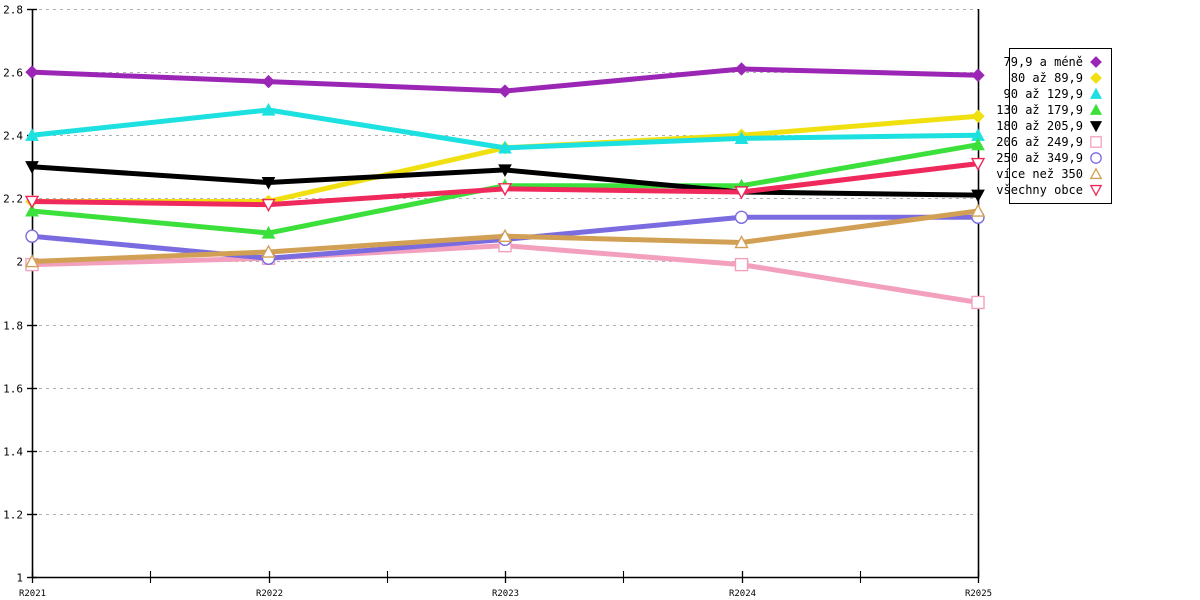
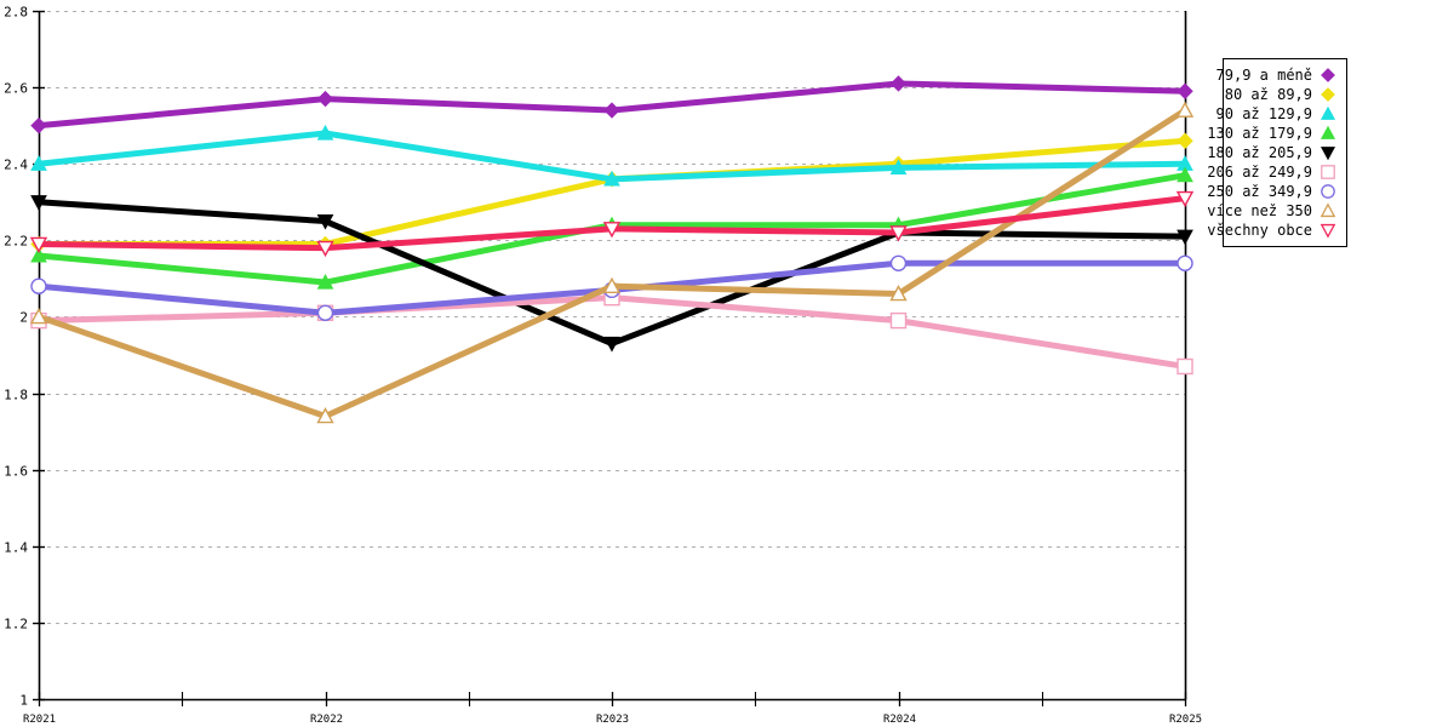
79,9 a méně/R2021: 2.60 -> 2.50
více než 350/R2022: 2.03 -> 1.74
180 až 205,9/R2023: 2.29 -> 1.93
více než 350/R2025: 2.16 -> 2.54
